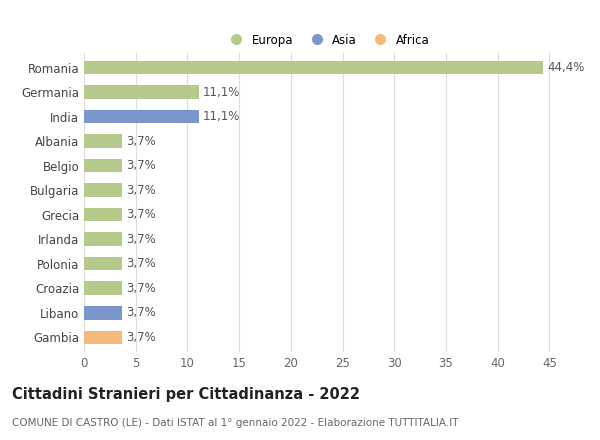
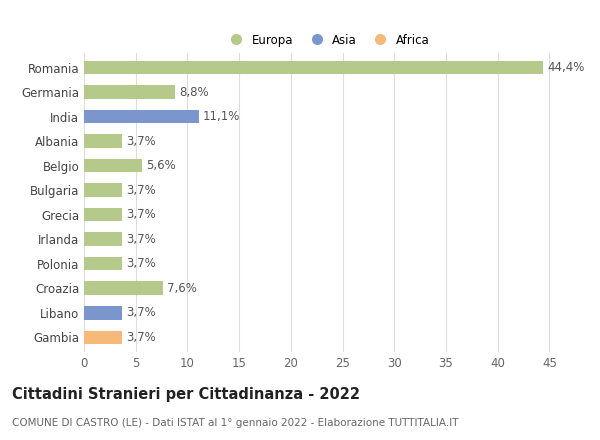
Germania: 11,1% -> 8,8%
Belgio: 3,7% -> 5,6%
Croazia: 3,7% -> 7,6%
